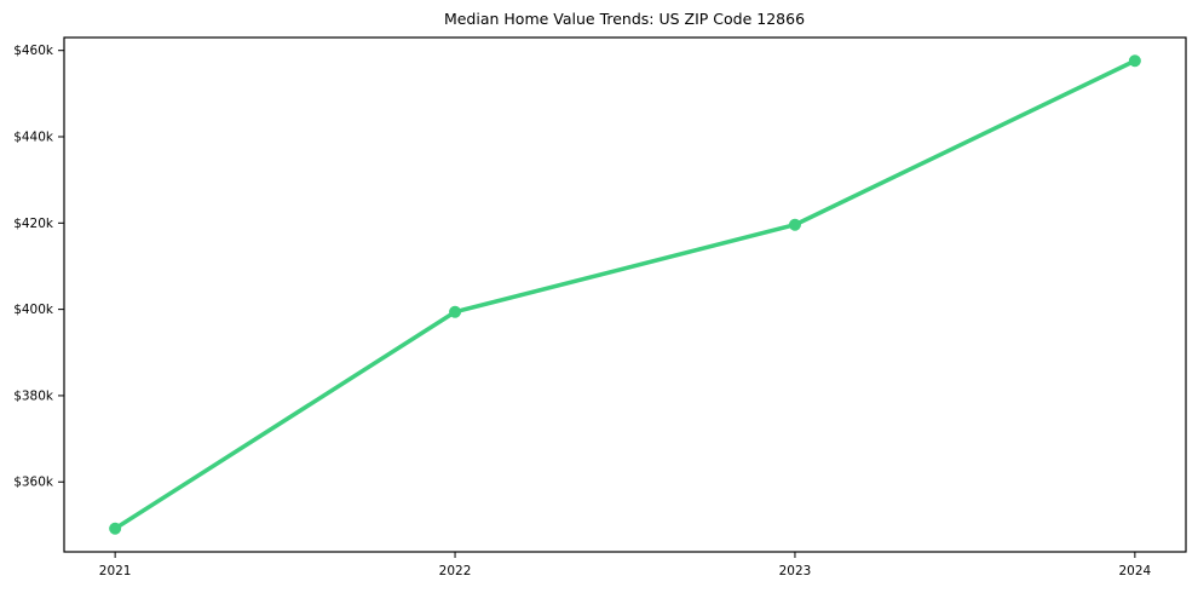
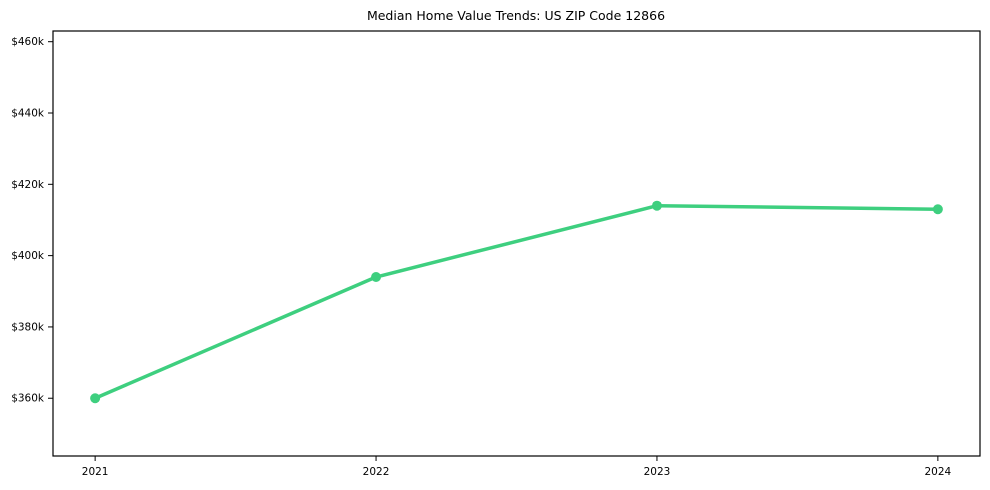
2021: $349k -> $360k
2022: $399k -> $394k
2023: $420k -> $414k
2024: $458k -> $413k
